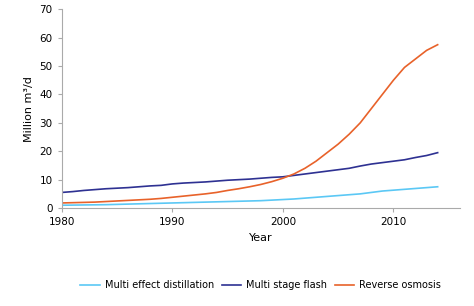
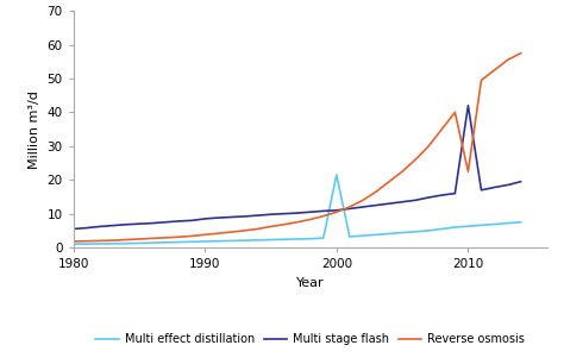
Multi effect distillation/2000: 3.0 -> 21.5
Multi stage flash/2010: 16.5 -> 42.0
Reverse osmosis/2010: 45.0 -> 22.5
